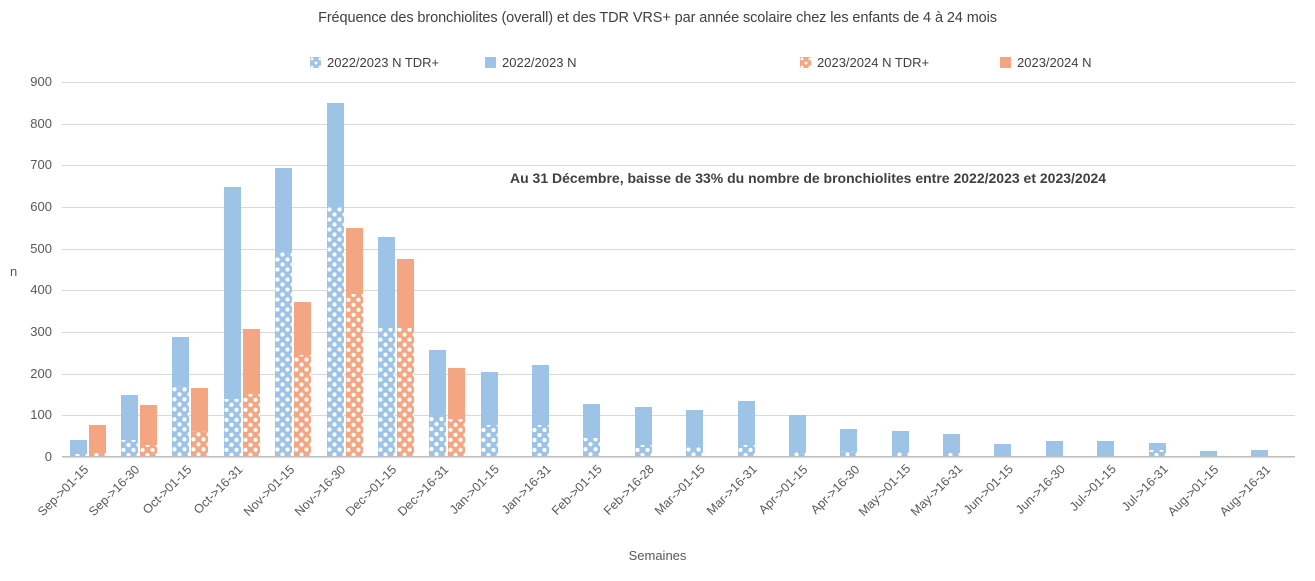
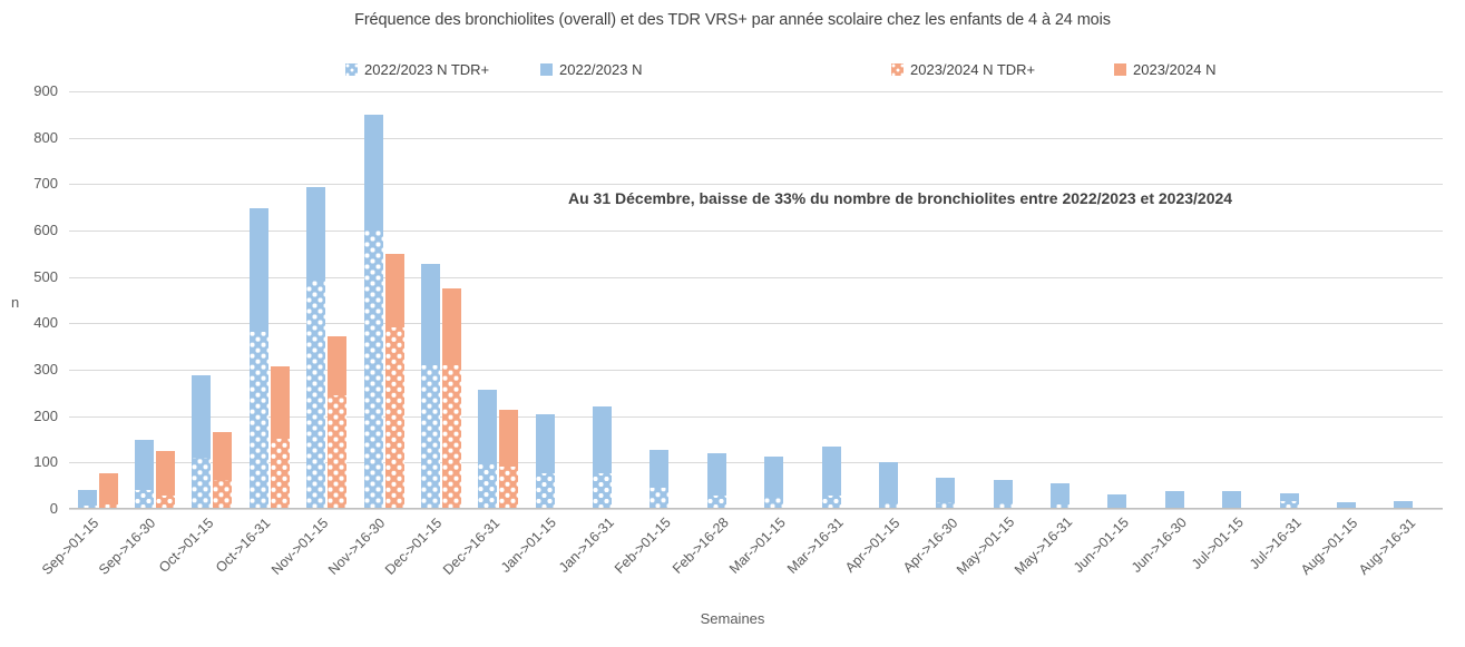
2022/2023 N TDR+/Oct->01-15: 170 -> 110
2022/2023 N TDR+/Oct->16-31: 140 -> 380
